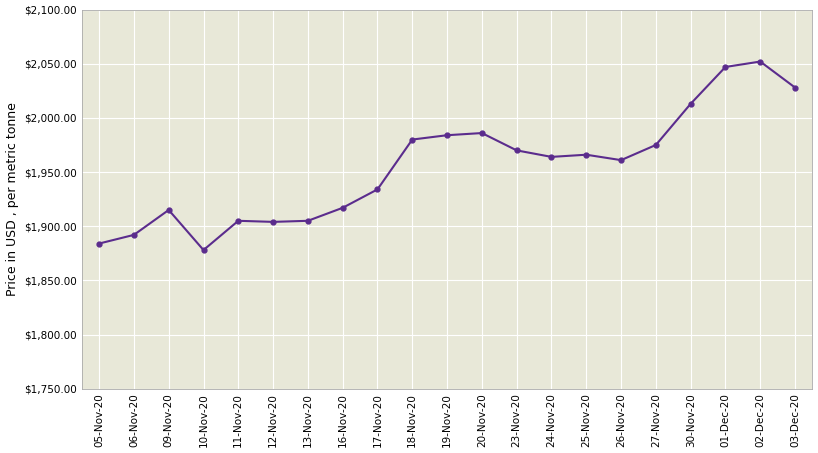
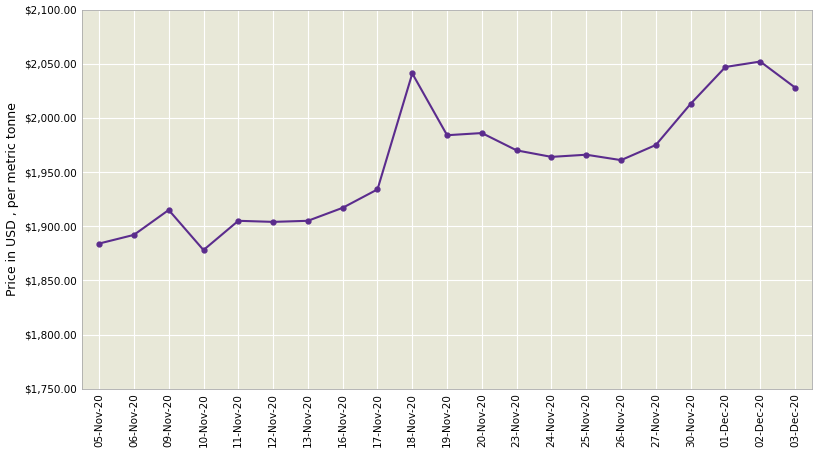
18-Nov-20: $1,980 -> $2,041
